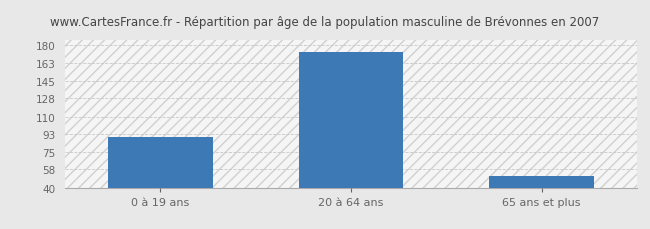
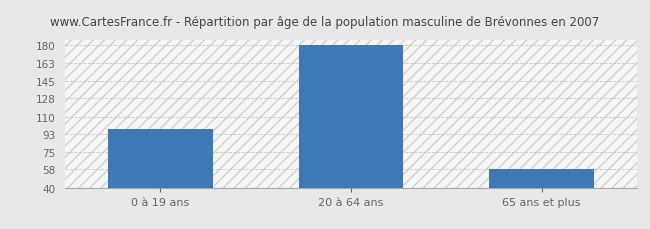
0 à 19 ans: 90 -> 98
20 à 64 ans: 174 -> 180
65 ans et plus: 51 -> 58
